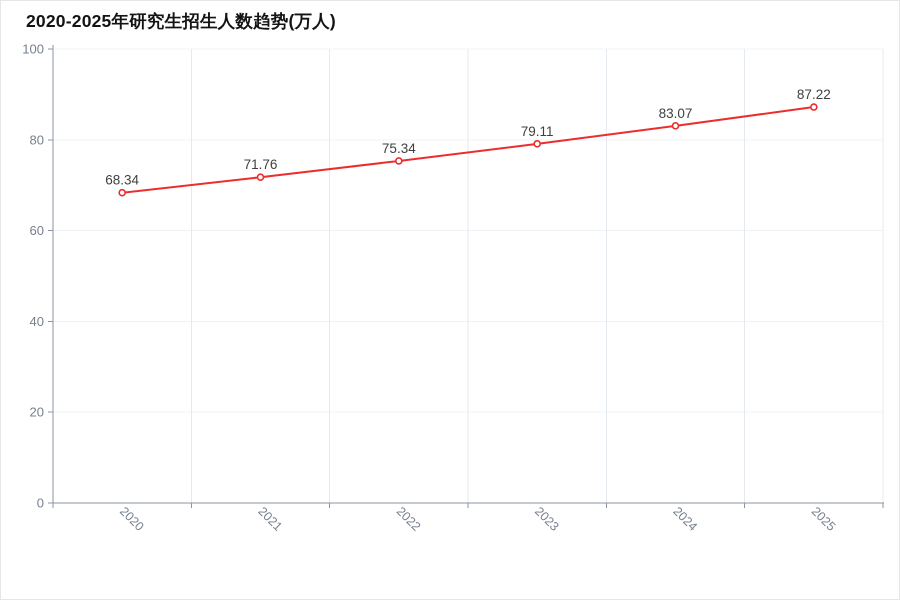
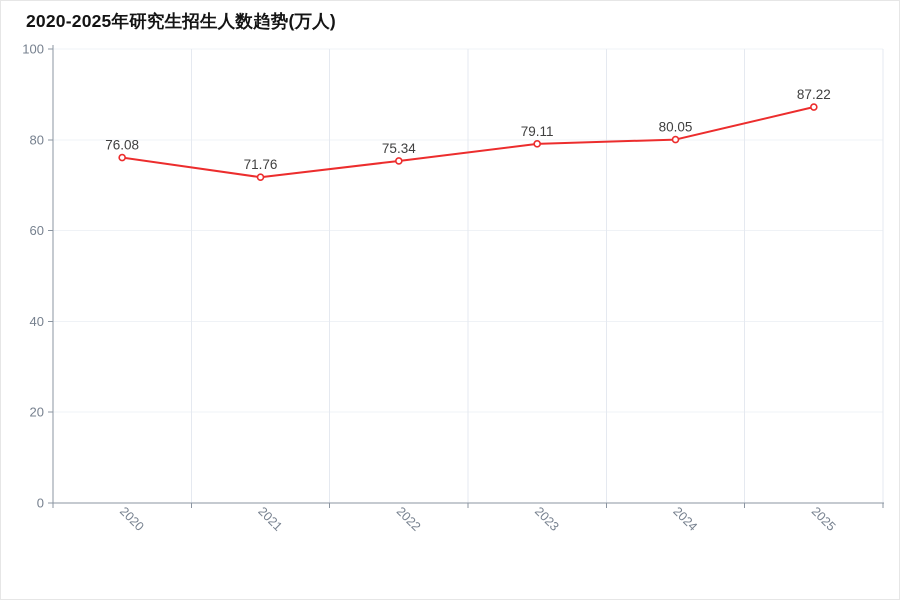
2020: 68.34 -> 76.08
2024: 83.07 -> 80.05
